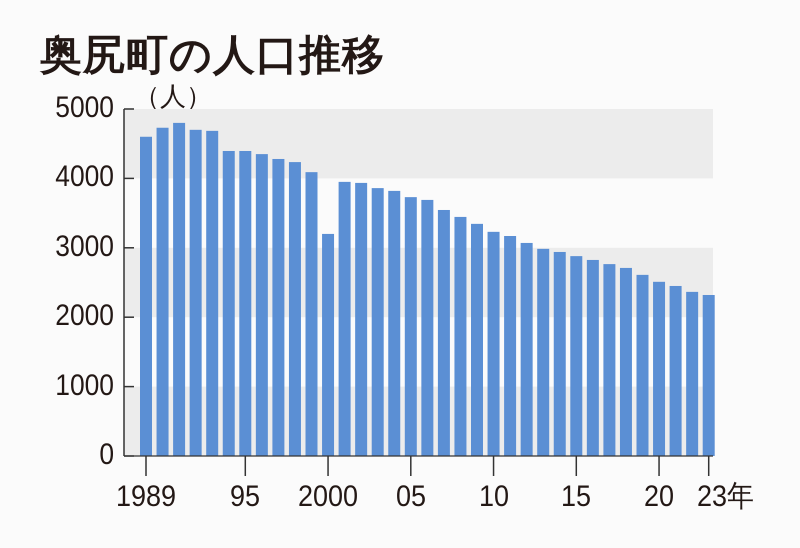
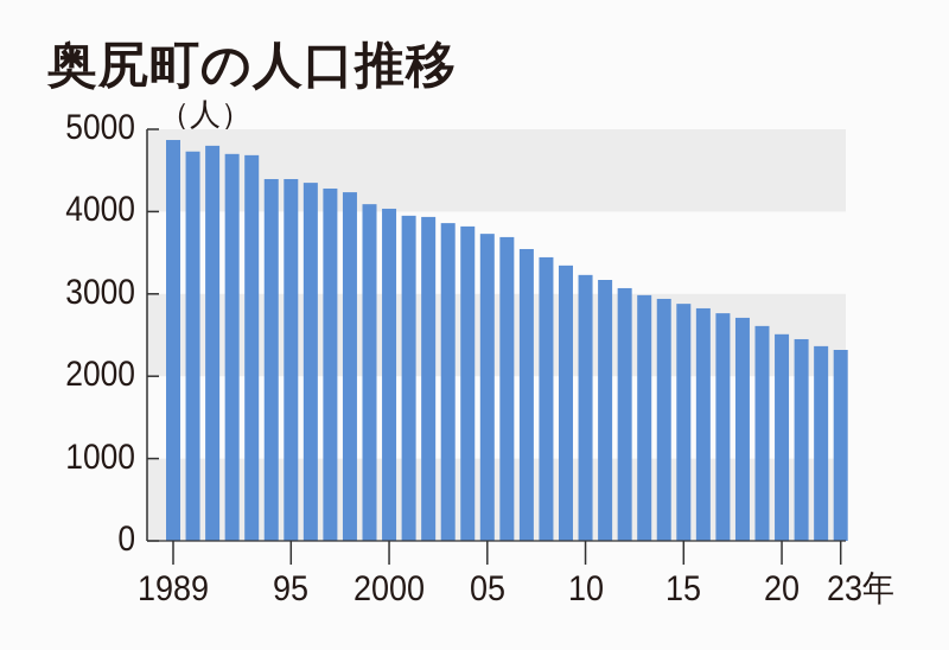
1989: 4600 -> 4900
2000: 3200 -> 4000
